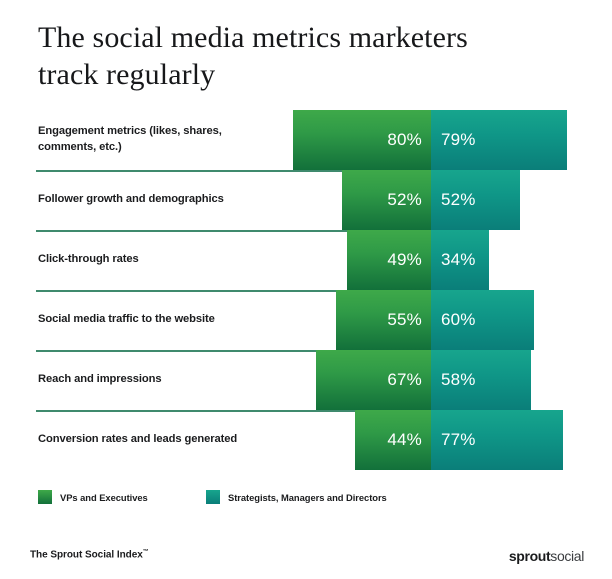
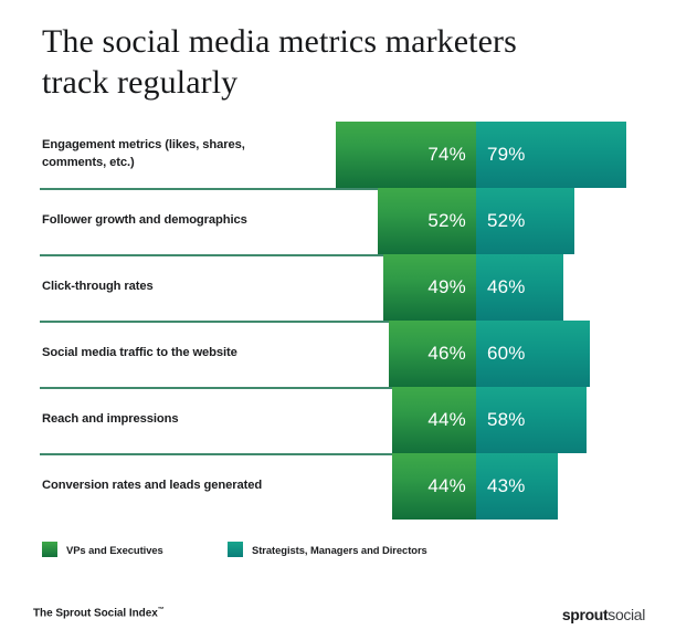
VPs and Executives/Engagement metrics (likes, shares, comments, etc.): 80% -> 74%
Strategists, Managers and Directors/Click-through rates: 34% -> 46%
VPs and Executives/Social media traffic to the website: 55% -> 46%
VPs and Executives/Reach and impressions: 67% -> 44%
Strategists, Managers and Directors/Conversion rates and leads generated: 77% -> 43%
